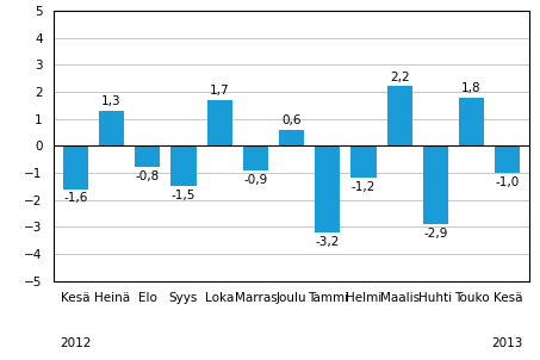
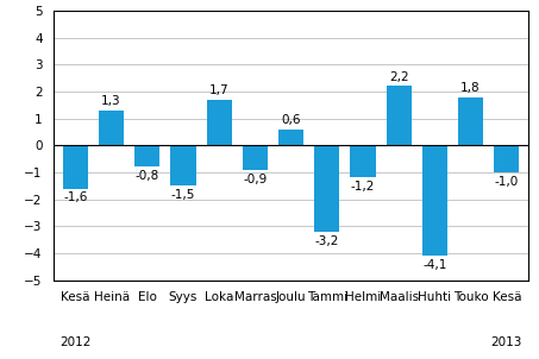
Huhti: -2,9 -> -4,1
